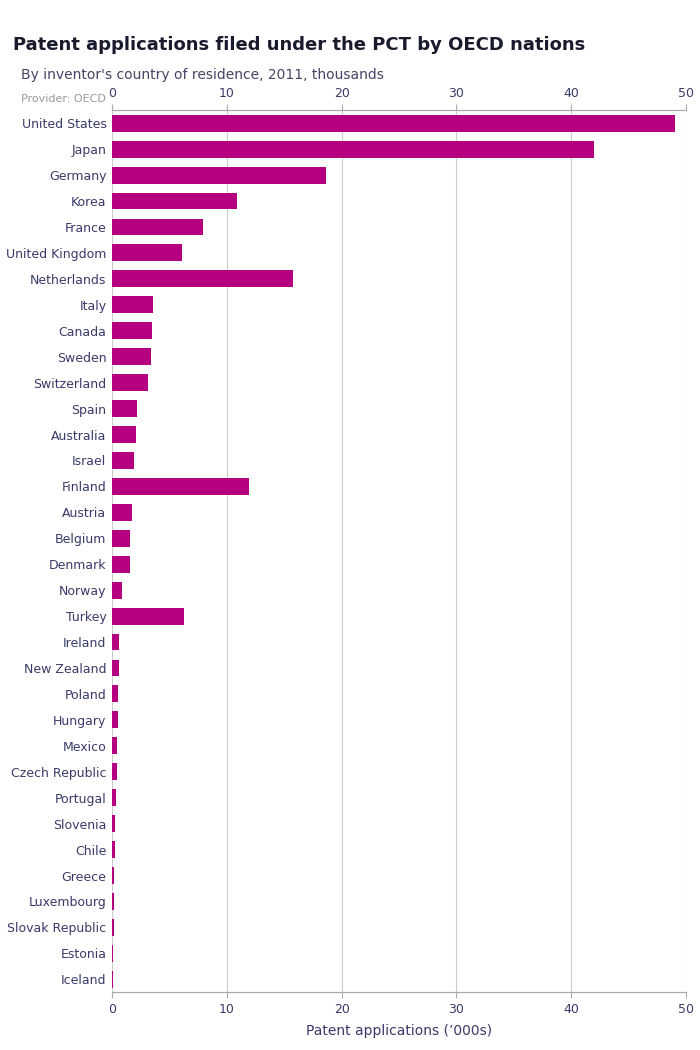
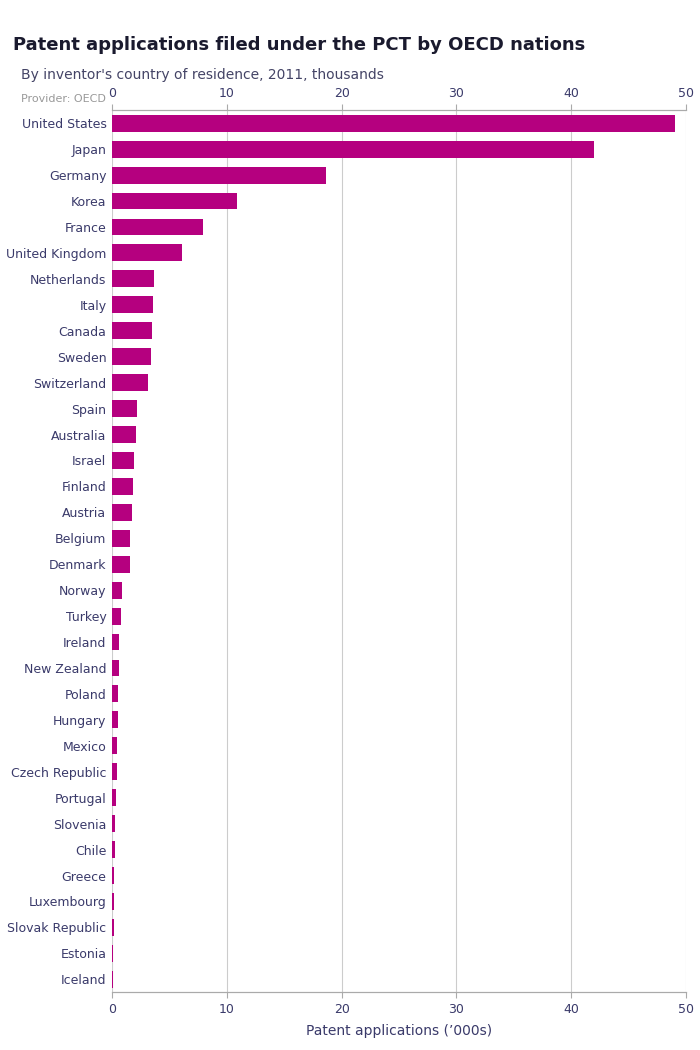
Netherlands: 15.8 -> 3.7
Finland: 11.9 -> 1.8
Turkey: 6.3 -> 0.8
